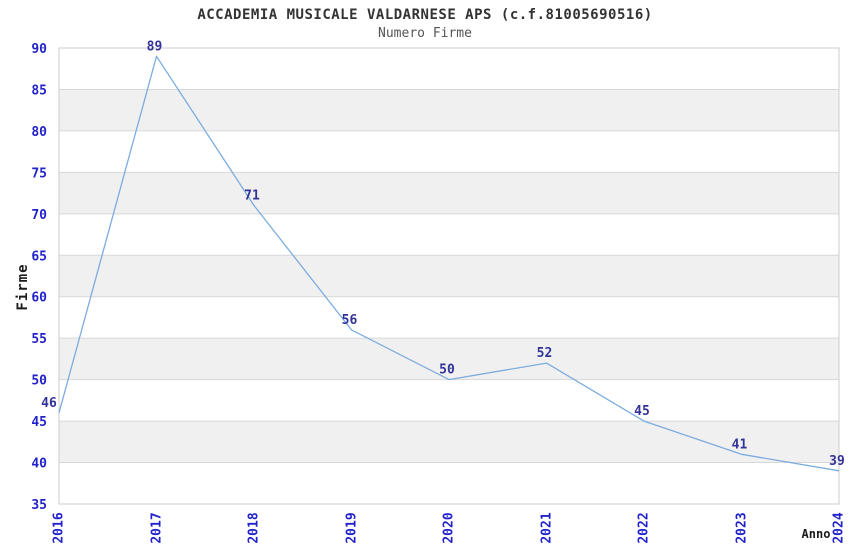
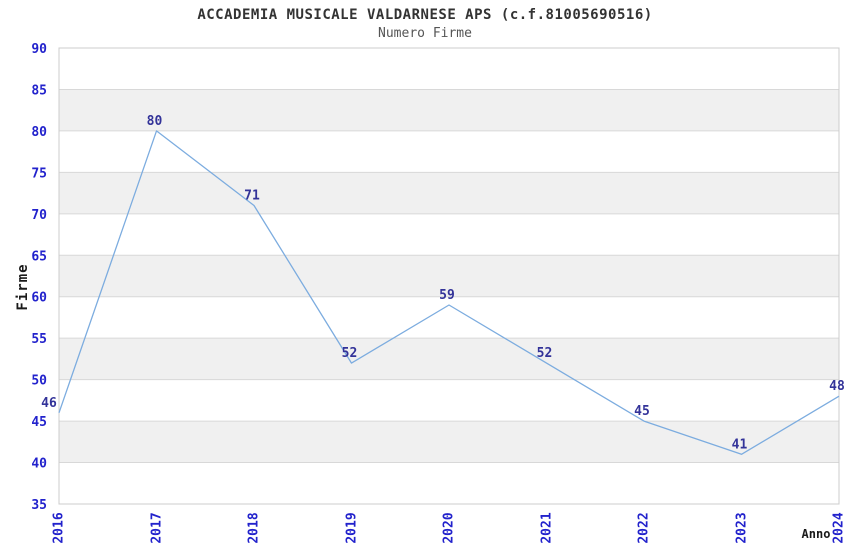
2017: 89 -> 80
2019: 56 -> 52
2020: 50 -> 59
2024: 39 -> 48
